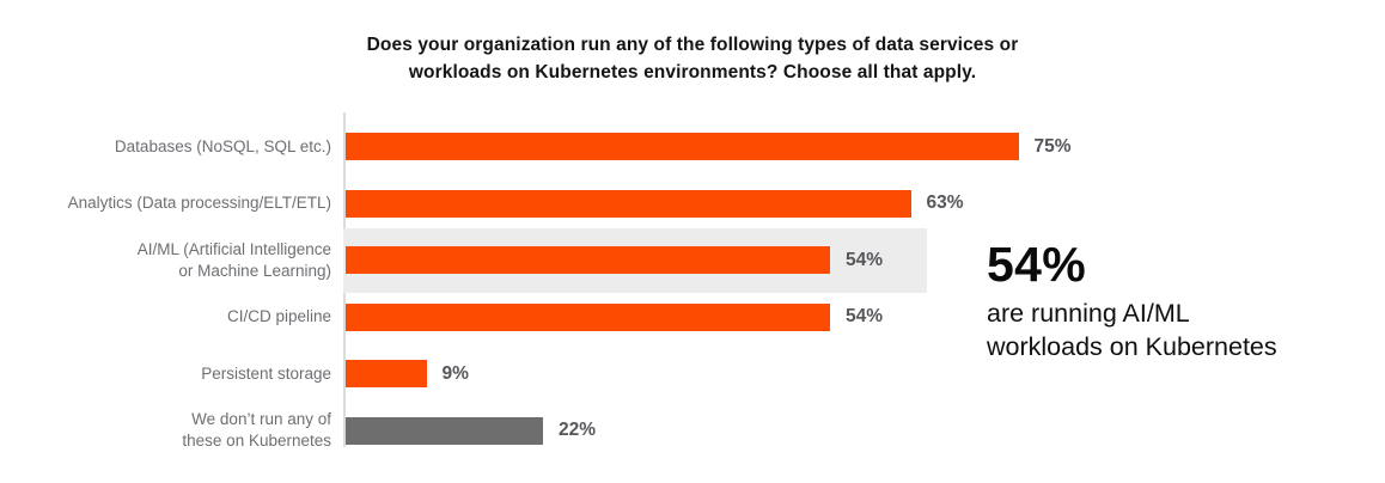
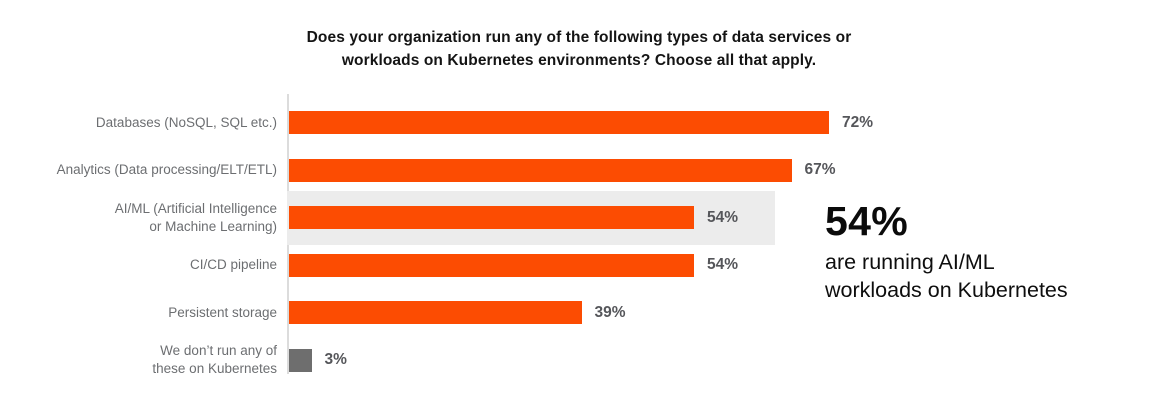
Databases (NoSQL, SQL etc.): 75% -> 72%
Analytics (Data processing/ELT/ETL): 63% -> 67%
Persistent storage: 9% -> 39%
We don’t run any of these on Kubernetes: 22% -> 3%
